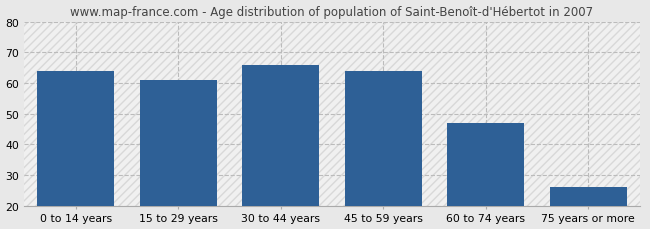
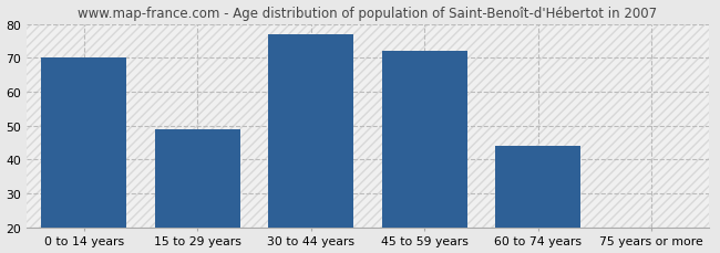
0 to 14 years: 64 -> 70
15 to 29 years: 61 -> 49
30 to 44 years: 66 -> 77
45 to 59 years: 64 -> 72
60 to 74 years: 47 -> 44
75 years or more: 26 -> 20
